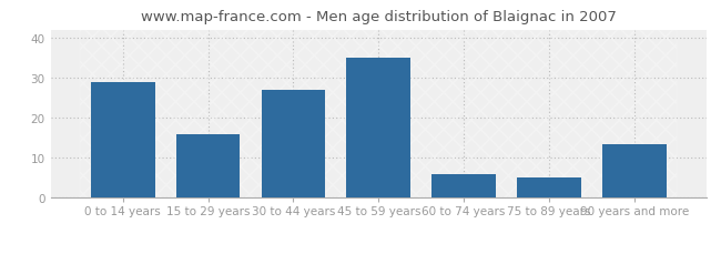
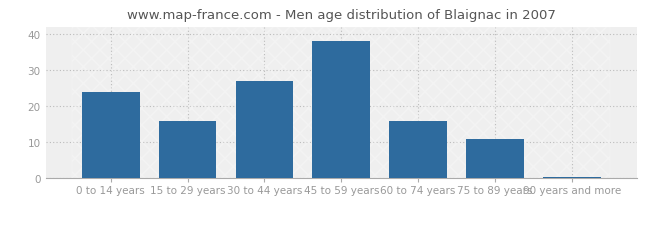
0 to 14 years: 29.0 -> 24.0
45 to 59 years: 35.0 -> 38.0
60 to 74 years: 6.0 -> 16.0
75 to 89 years: 5.0 -> 11.0
90 years and more: 13.5 -> 0.5
